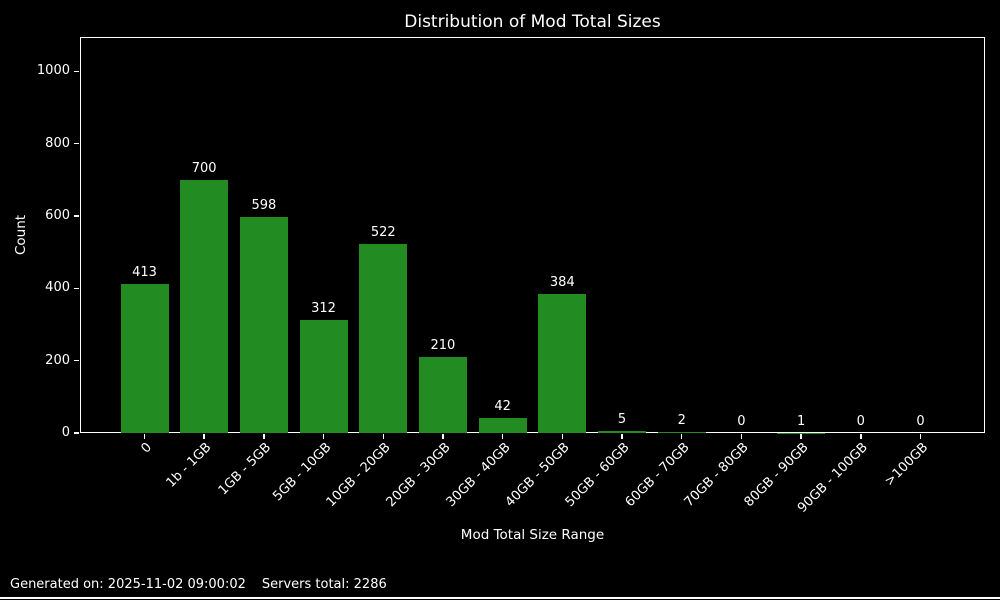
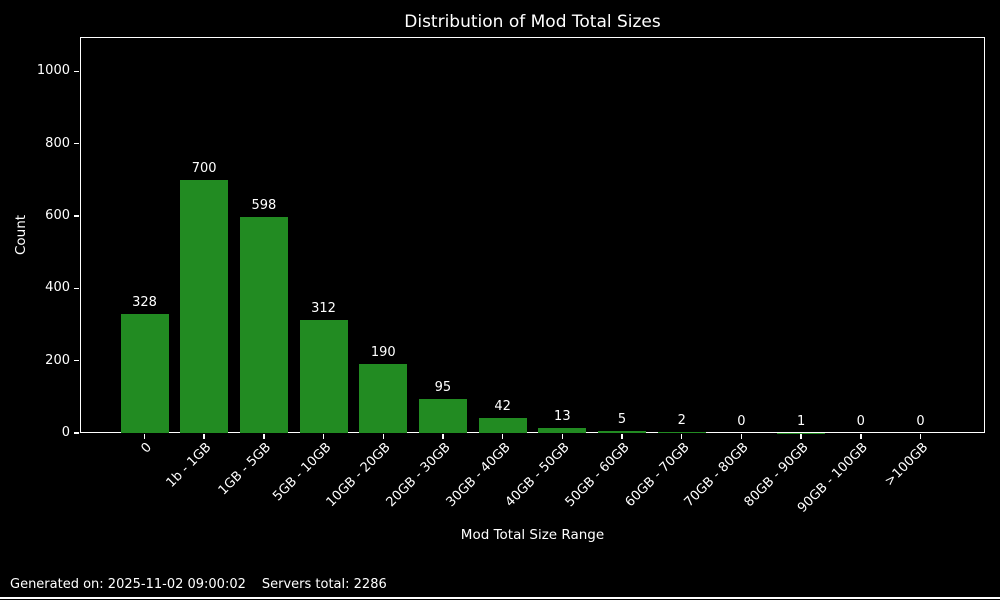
0: 413 -> 328
10GB - 20GB: 522 -> 190
20GB - 30GB: 210 -> 95
40GB - 50GB: 384 -> 13
